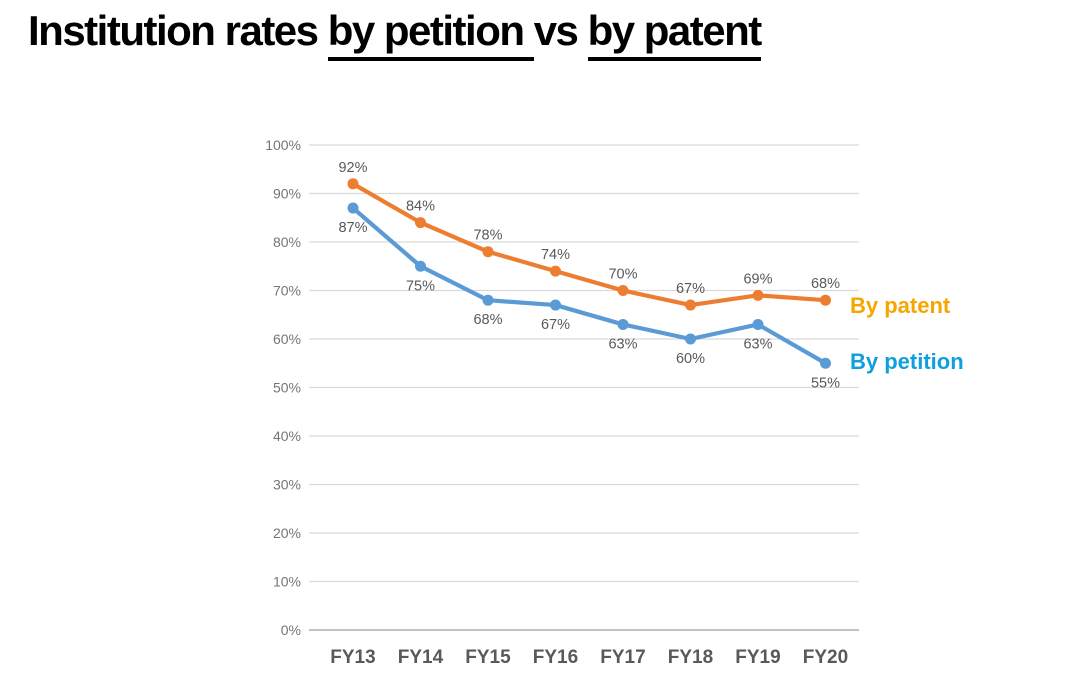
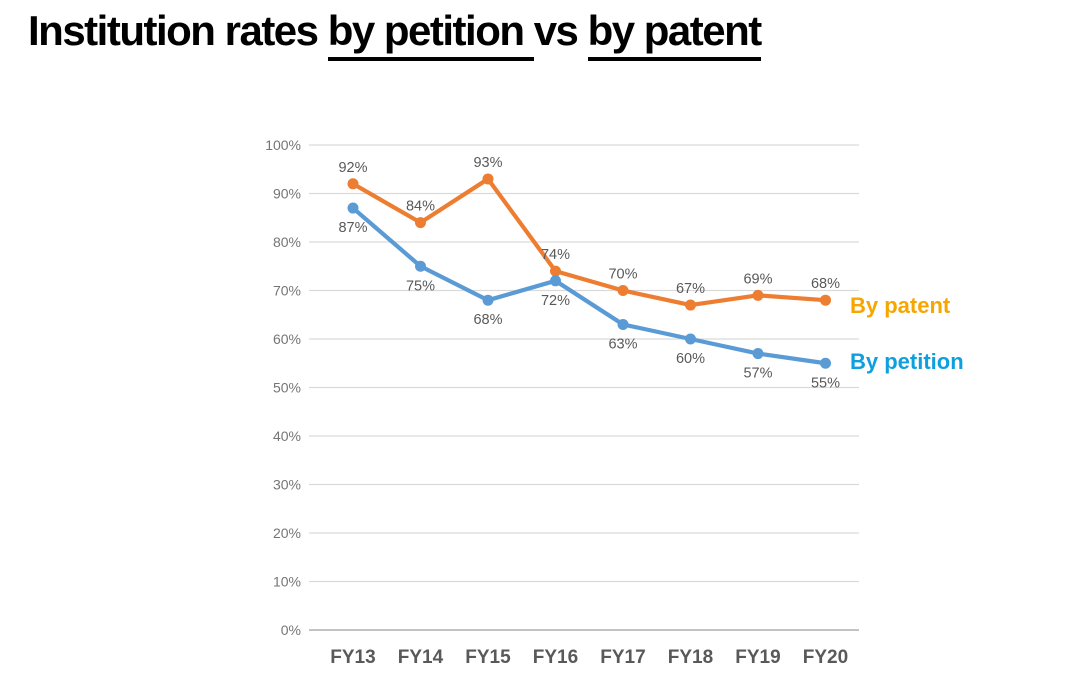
By patent/FY15: 78% -> 93%
By petition/FY16: 67% -> 72%
By petition/FY19: 63% -> 57%
